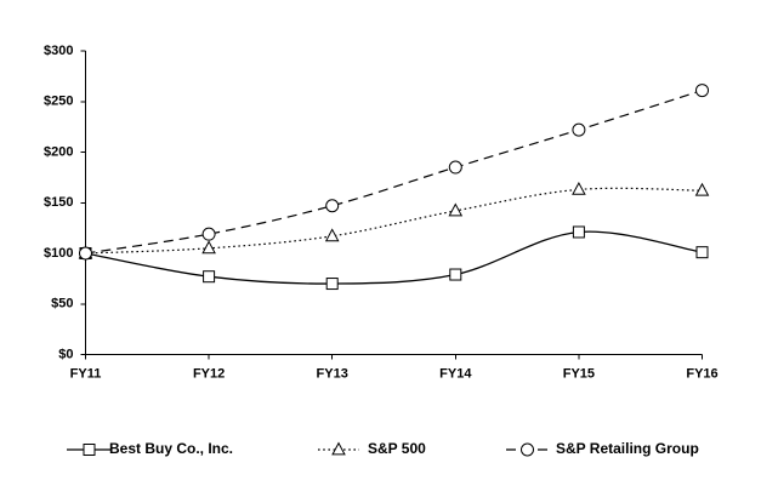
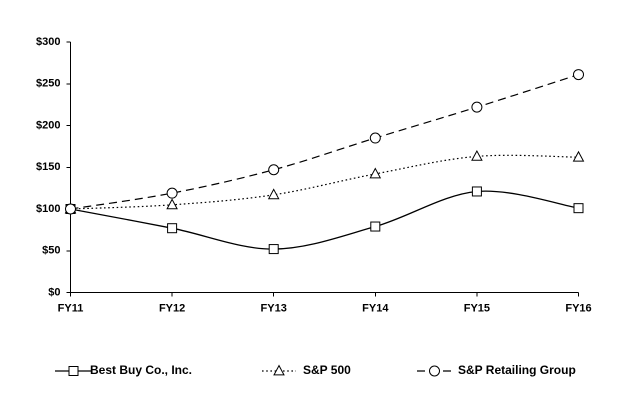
Best Buy Co., Inc./FY13: $70 -> $50
